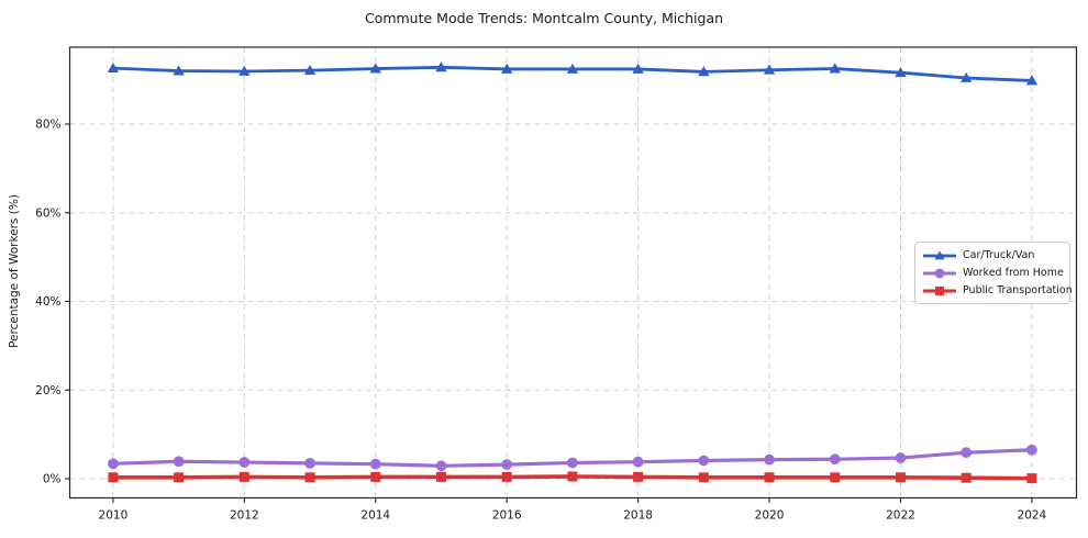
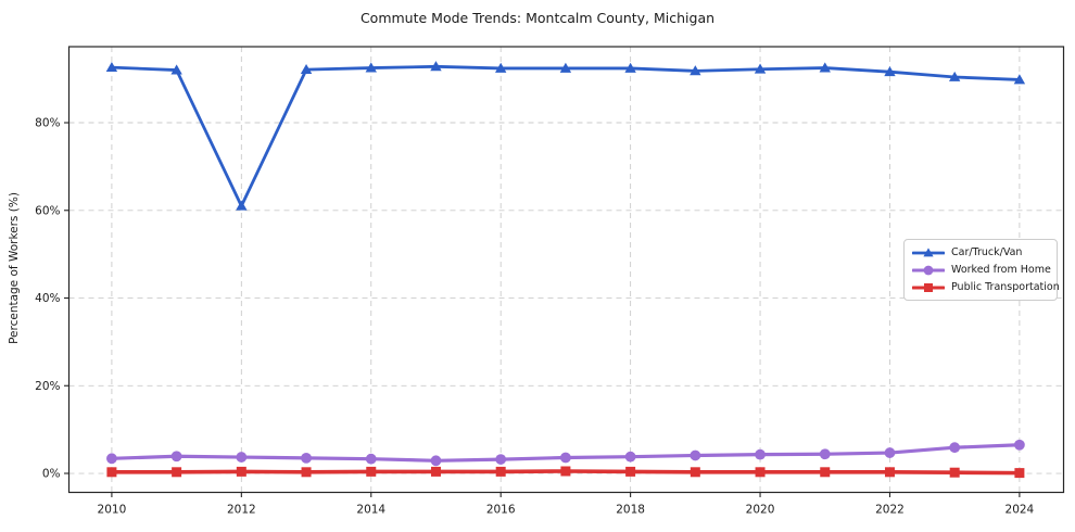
Car/Truck/Van/2012: 92% -> 61%
